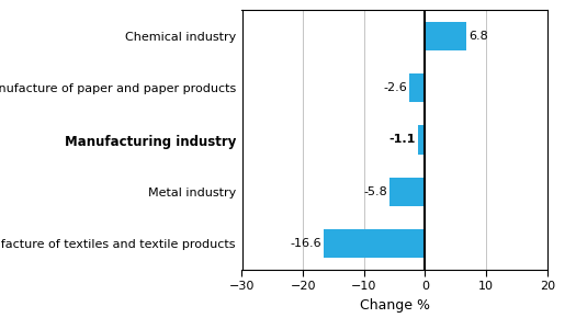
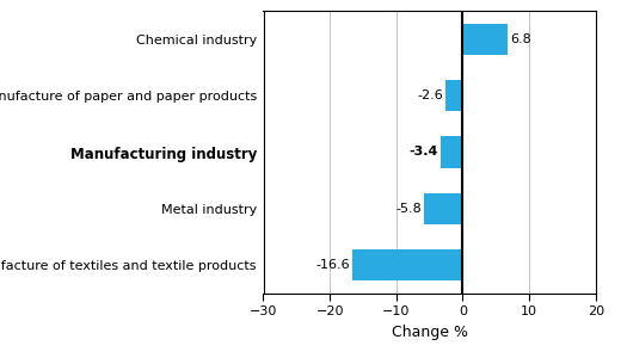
Manufacturing industry: -1.1 -> -3.4
